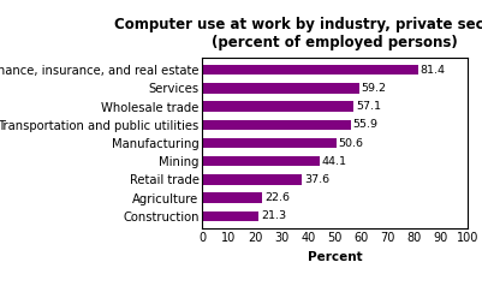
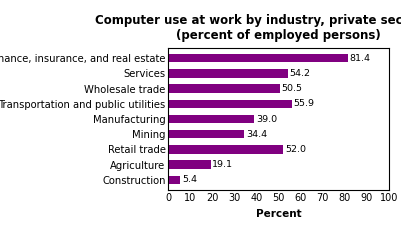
Services: 59.2 -> 54.2
Wholesale trade: 57.1 -> 50.5
Manufacturing: 50.6 -> 39.0
Mining: 44.1 -> 34.4
Retail trade: 37.6 -> 52.0
Agriculture: 22.6 -> 19.1
Construction: 21.3 -> 5.4
